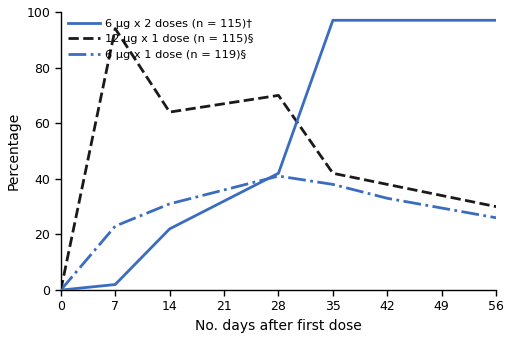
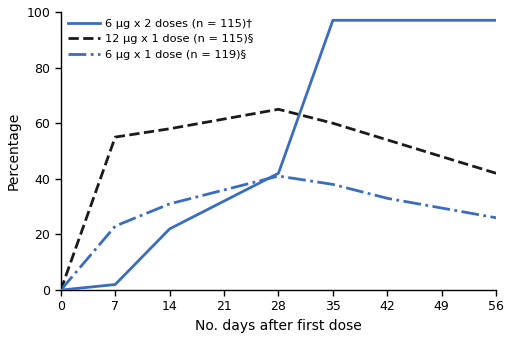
12 μg x 1 dose (n = 115)§/7: 94 -> 55
12 μg x 1 dose (n = 115)§/14: 64 -> 58
12 μg x 1 dose (n = 115)§/28: 70 -> 65
12 μg x 1 dose (n = 115)§/35: 42 -> 60
12 μg x 1 dose (n = 115)§/56: 30 -> 42
